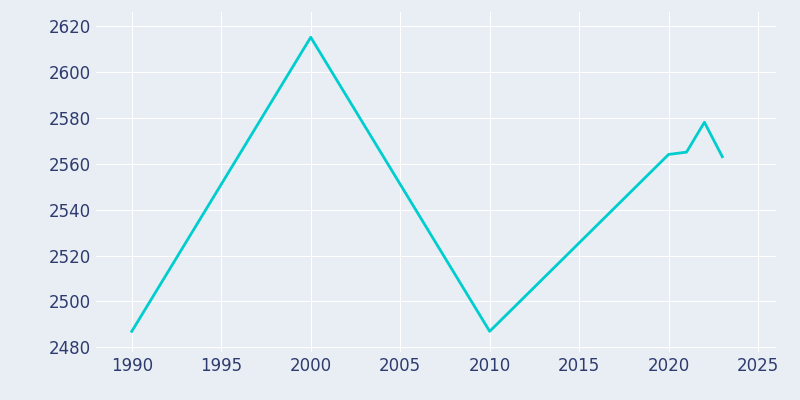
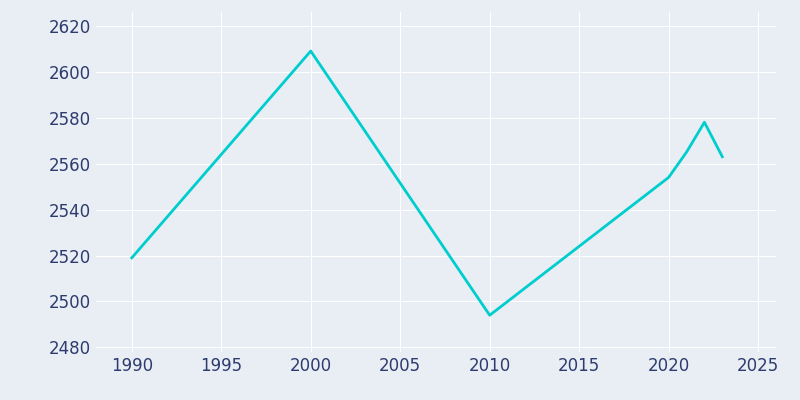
1990: 2487 -> 2519
2000: 2615 -> 2609
2010: 2487 -> 2494
2020: 2564 -> 2554
